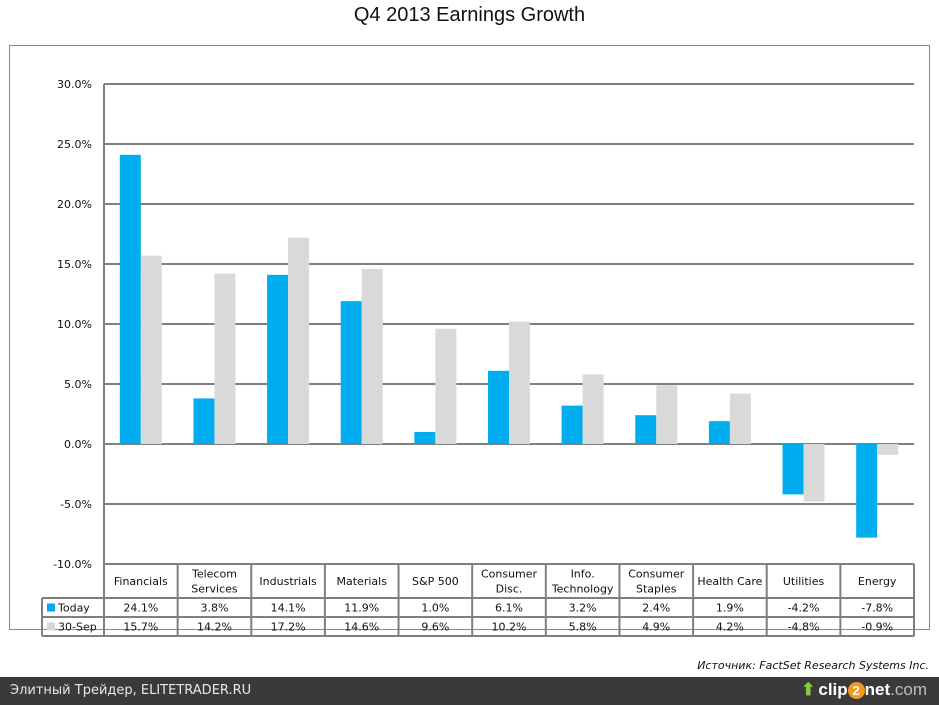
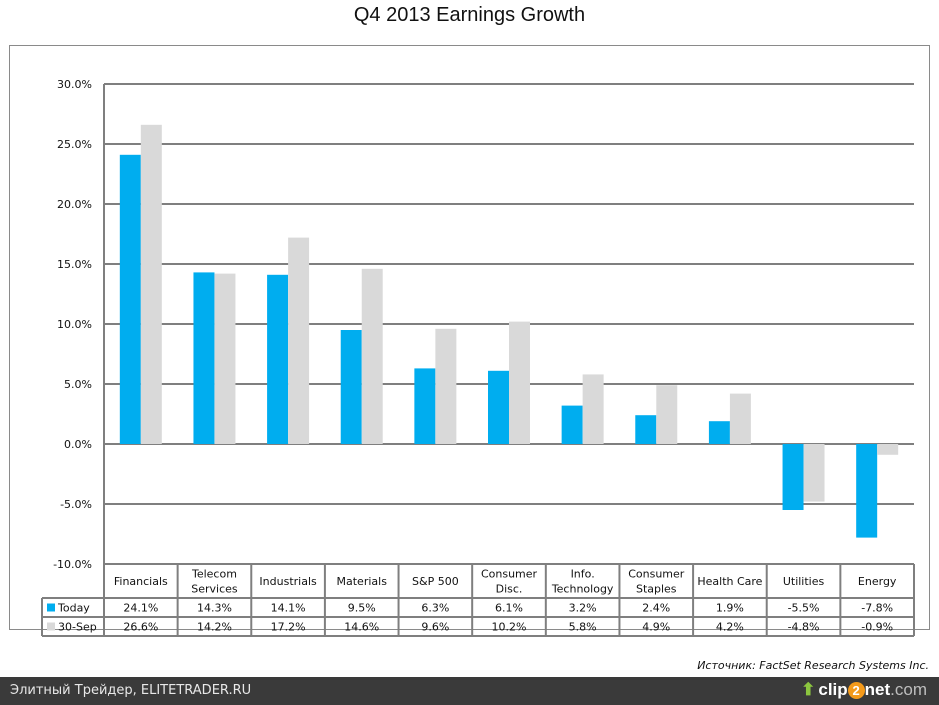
30-Sep/Financials: 15.7% -> 26.6%
Today/Telecom Services: 3.8% -> 14.3%
Today/Materials: 11.9% -> 9.5%
Today/S&P 500: 1.0% -> 6.3%
Today/Utilities: -4.2% -> -5.5%
